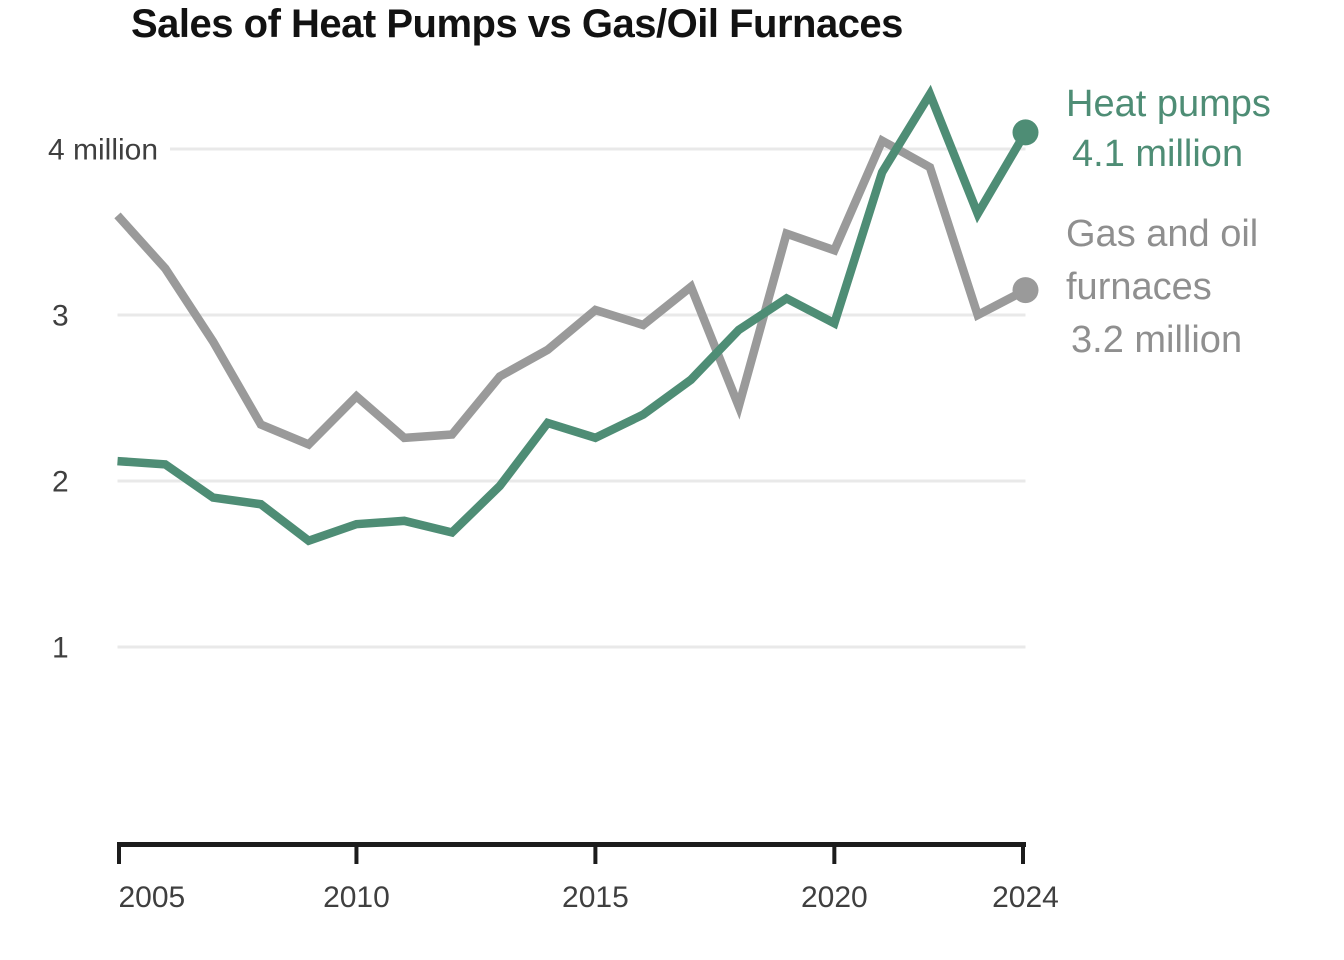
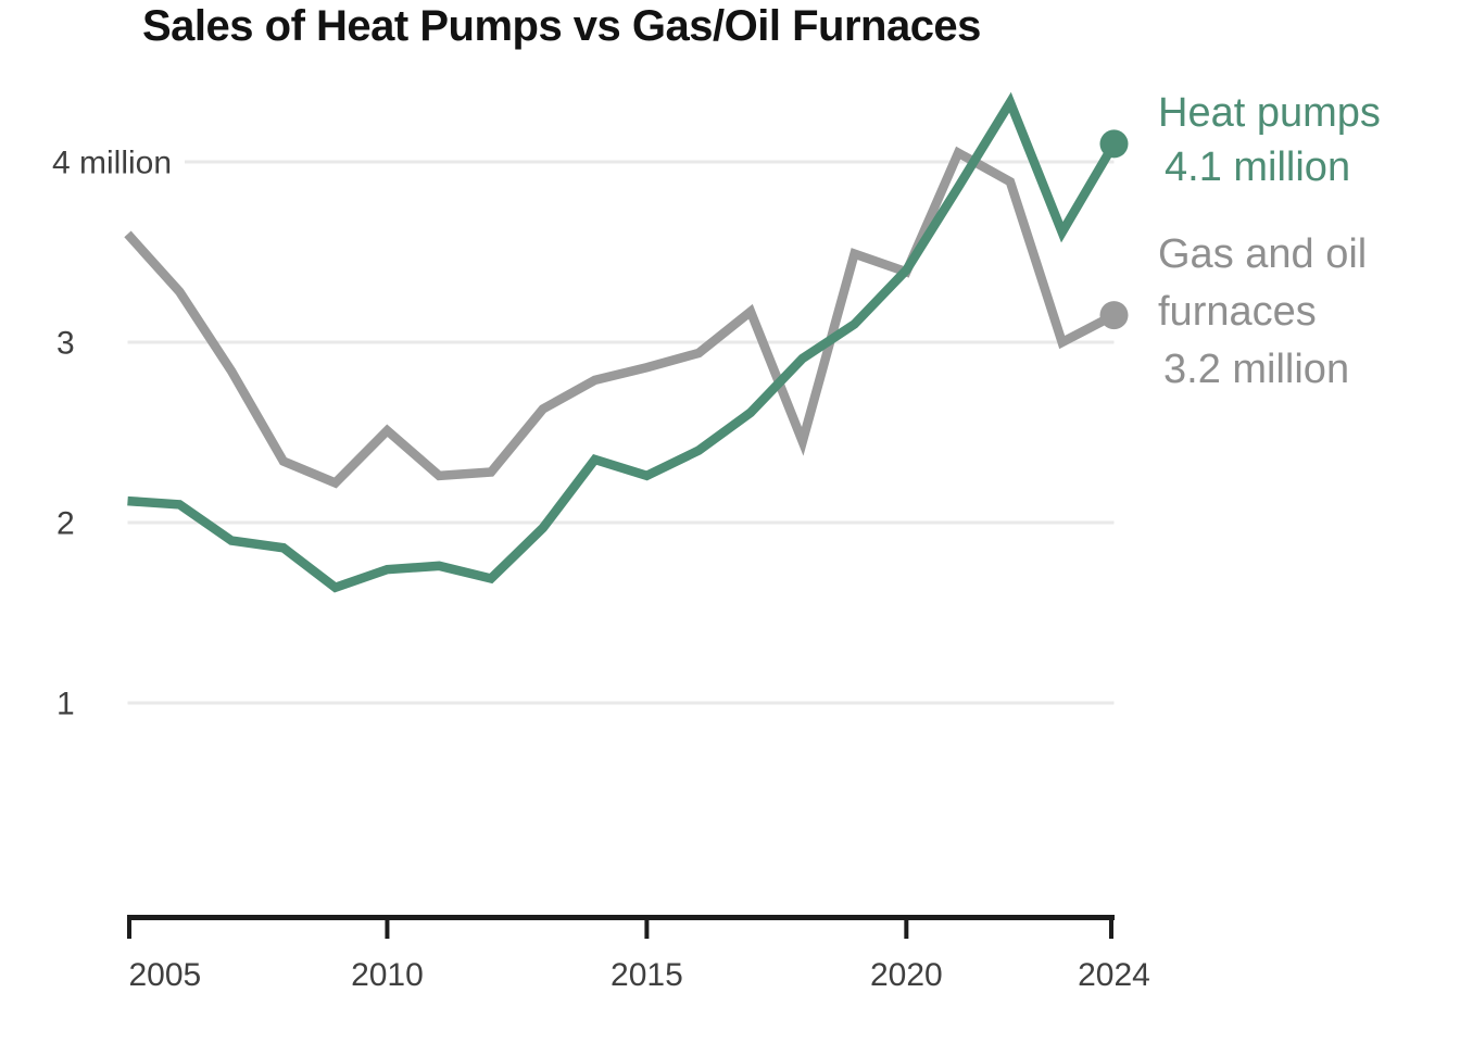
Gas and oil furnaces/2015: 3.03 -> 2.86
Heat pumps/2020: 2.95 -> 3.40
